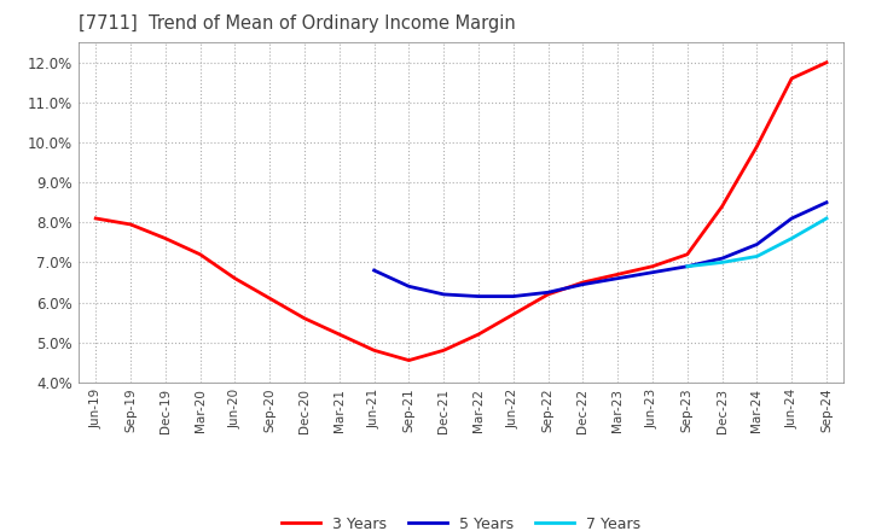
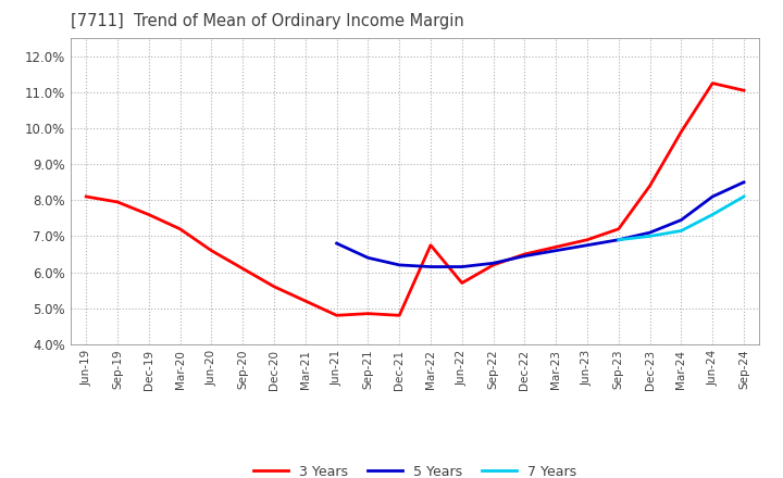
3 Years/Sep-21: 4.55% -> 4.85%
3 Years/Mar-22: 5.20% -> 6.75%
3 Years/Jun-24: 11.60% -> 11.25%
3 Years/Sep-24: 12.00% -> 11.05%
